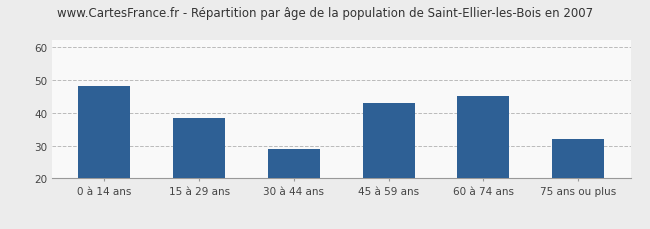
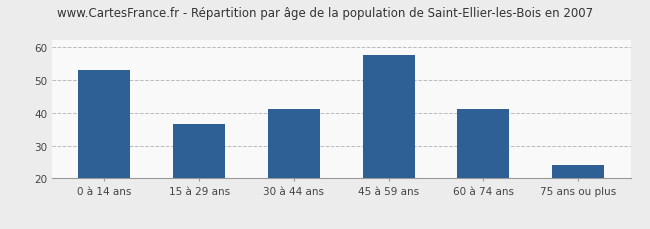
0 à 14 ans: 48.0 -> 53.0
15 à 29 ans: 38.5 -> 36.5
30 à 44 ans: 29.0 -> 41.0
45 à 59 ans: 43.0 -> 57.5
60 à 74 ans: 45.0 -> 41.0
75 ans ou plus: 32.0 -> 24.0
